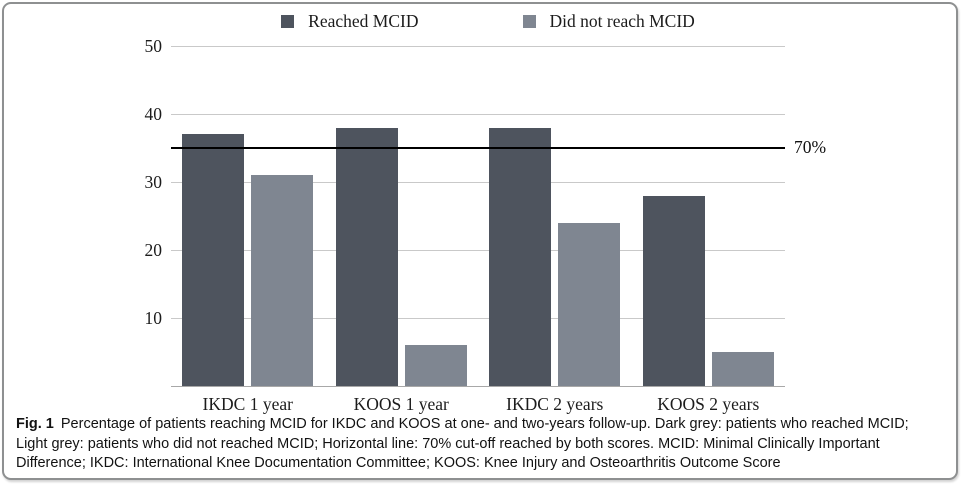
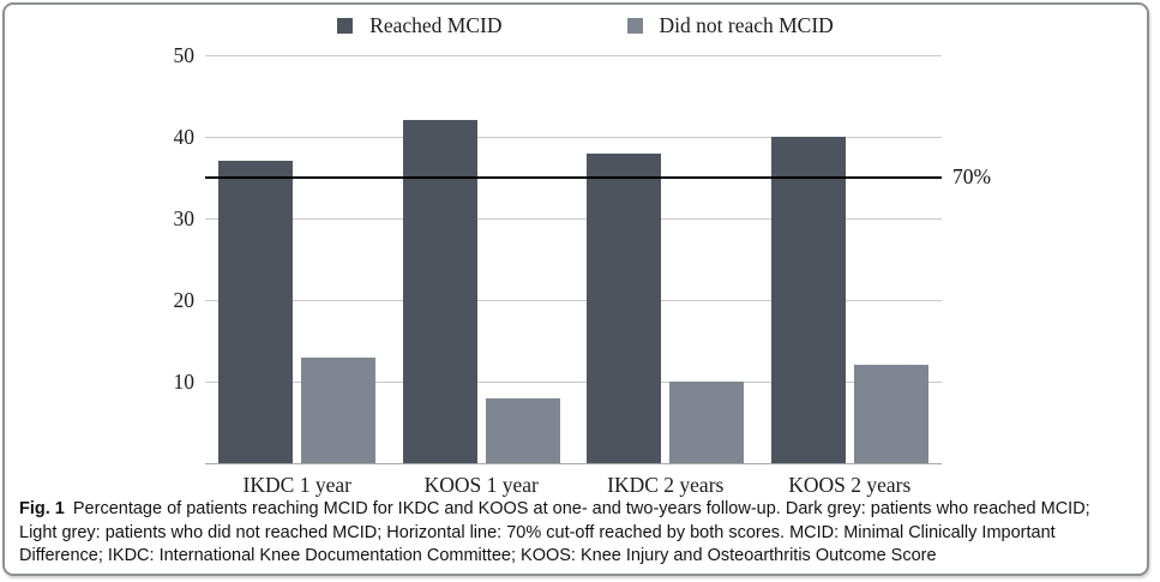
Did not reach MCID/IKDC 1 year: 31 -> 13
Reached MCID/KOOS 1 year: 38 -> 42
Did not reach MCID/KOOS 1 year: 6 -> 8
Did not reach MCID/IKDC 2 years: 24 -> 10
Reached MCID/KOOS 2 years: 28 -> 40
Did not reach MCID/KOOS 2 years: 5 -> 12
